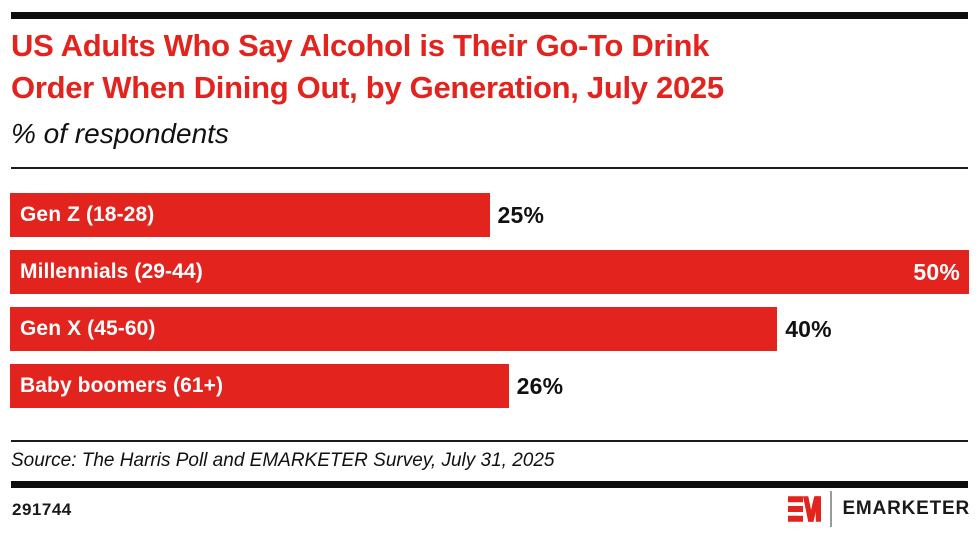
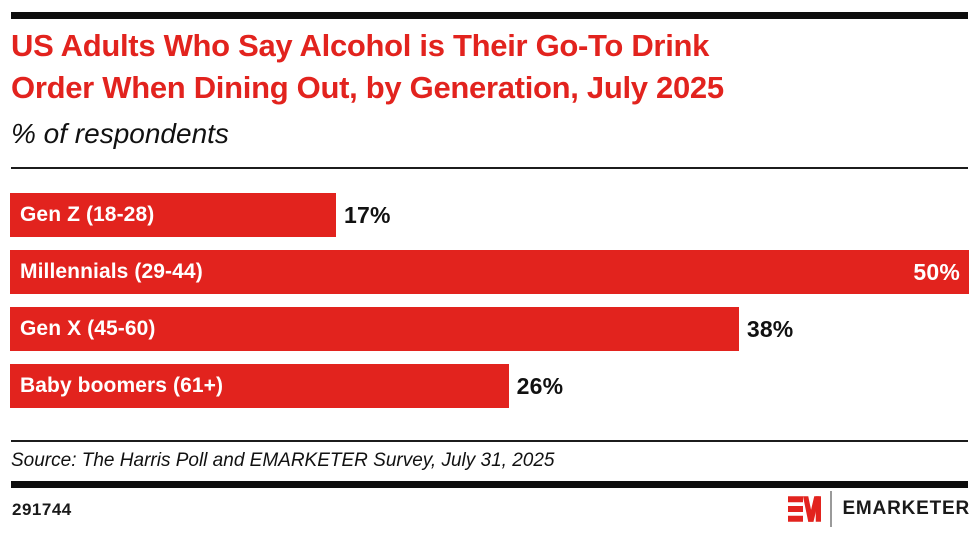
Gen Z (18-28): 25% -> 17%
Gen X (45-60): 40% -> 38%
